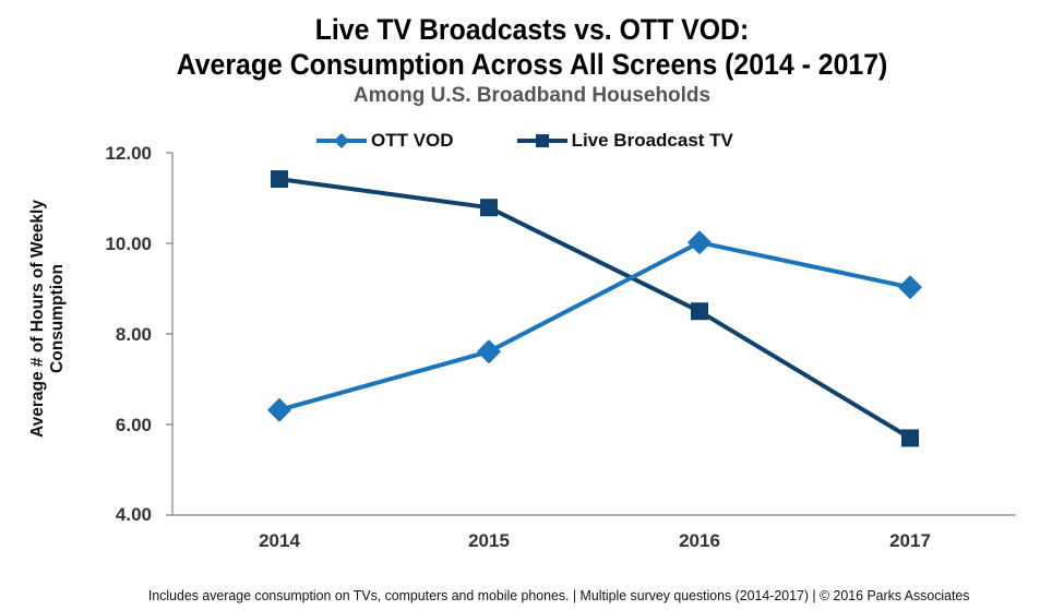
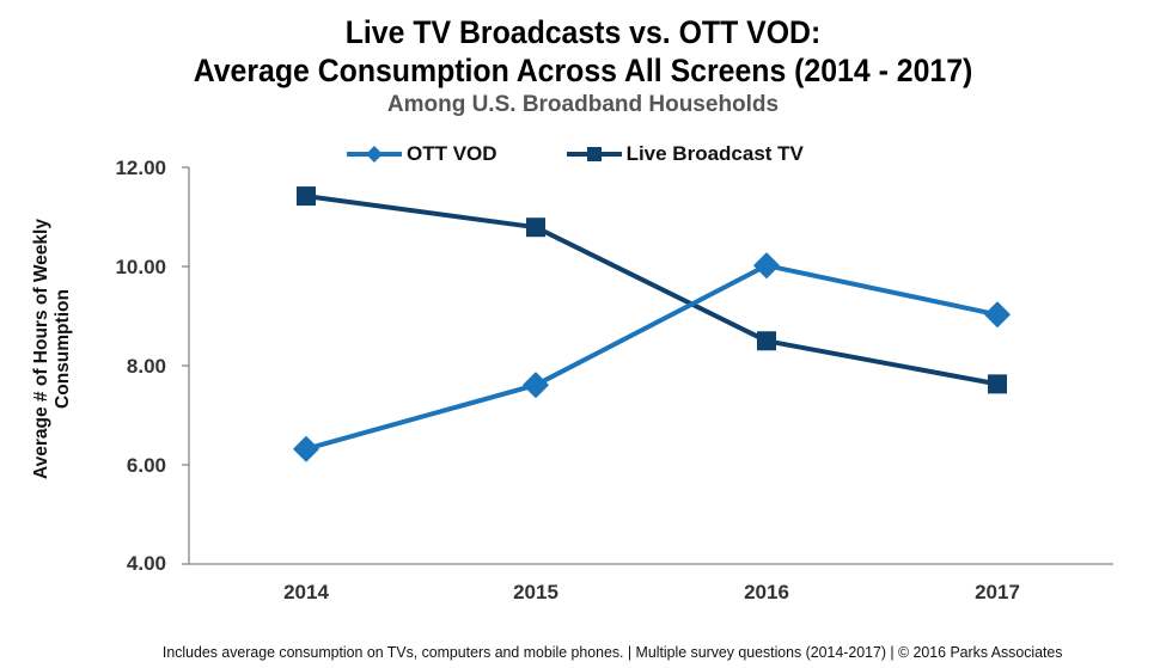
Live Broadcast TV/2017: 5.7 -> 7.6
